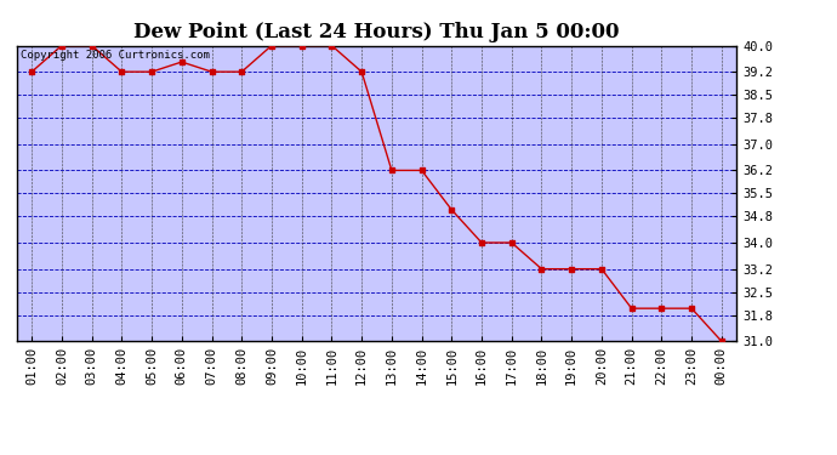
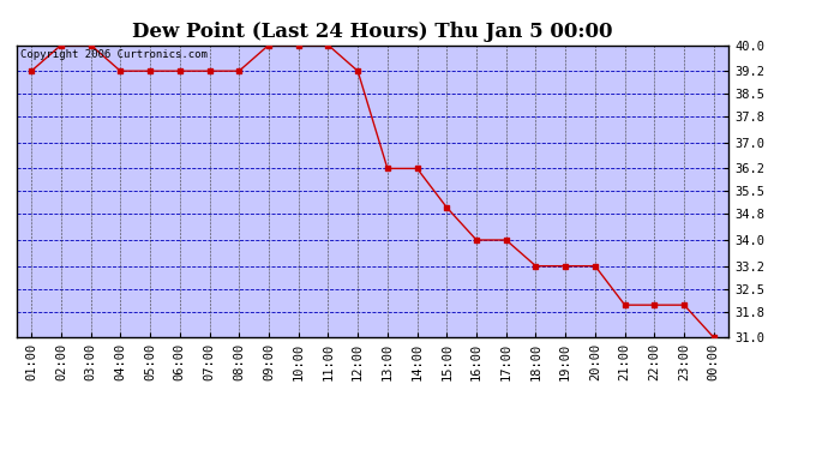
06:00: 39.5 -> 39.2
